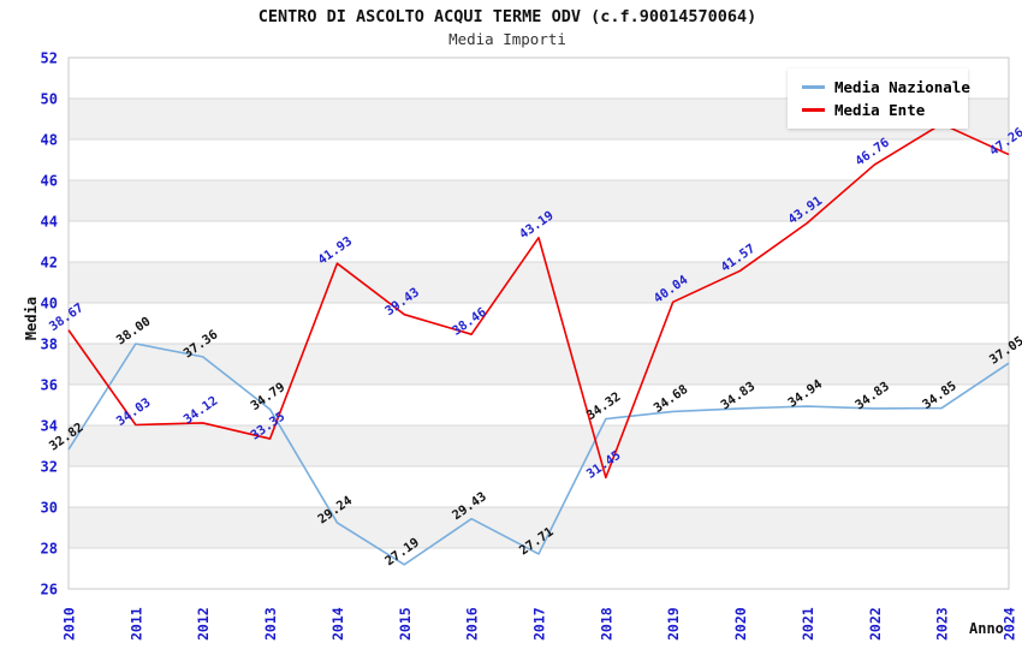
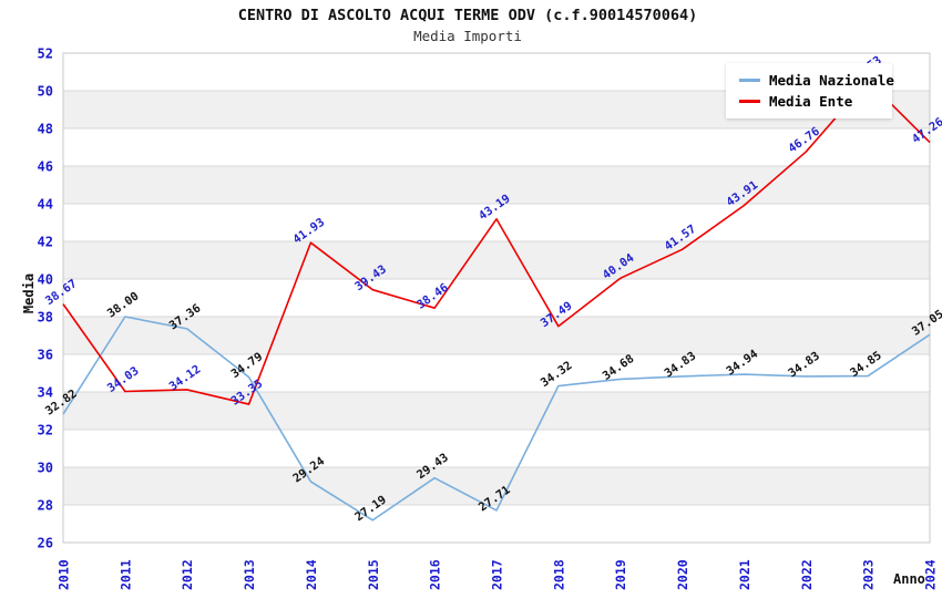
Media Ente/2018: 31.45 -> 37.49
Media Ente/2023: 48.76 -> 50.53
